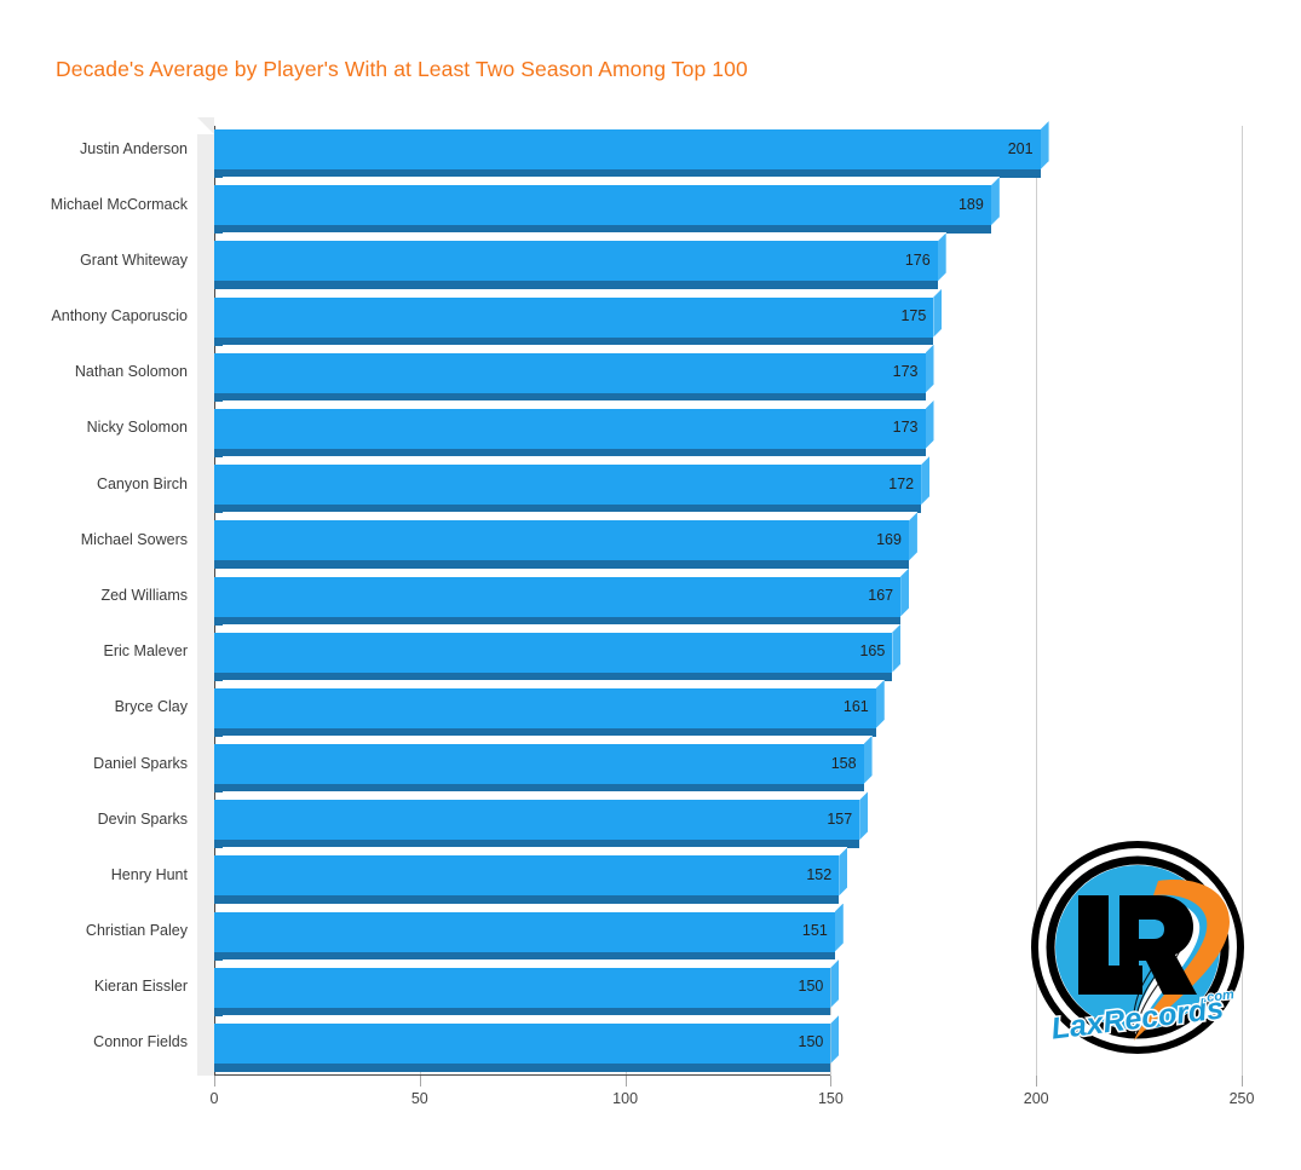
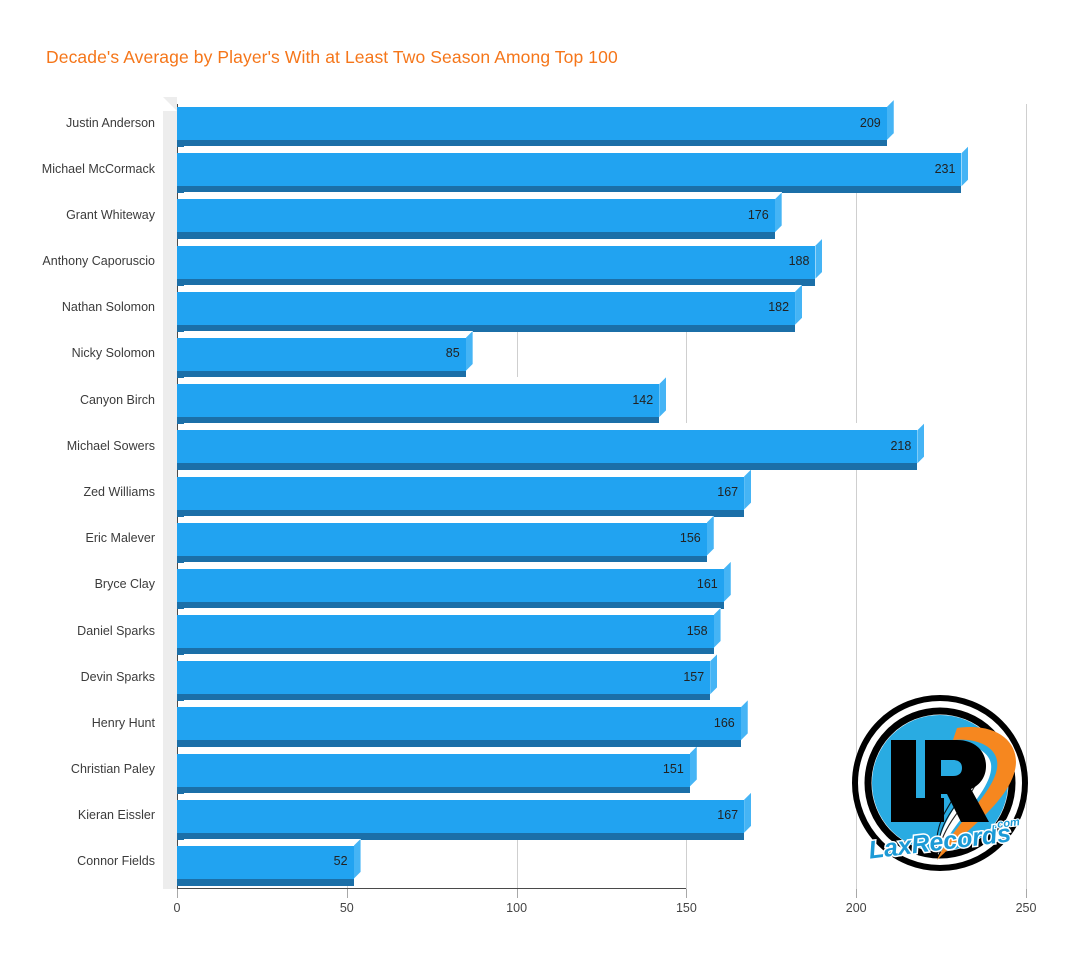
Justin Anderson: 201 -> 209
Michael McCormack: 189 -> 231
Anthony Caporuscio: 175 -> 188
Nathan Solomon: 173 -> 182
Nicky Solomon: 173 -> 85
Canyon Birch: 172 -> 142
Michael Sowers: 169 -> 218
Eric Malever: 165 -> 156
Henry Hunt: 152 -> 166
Kieran Eissler: 150 -> 167
Connor Fields: 150 -> 52
